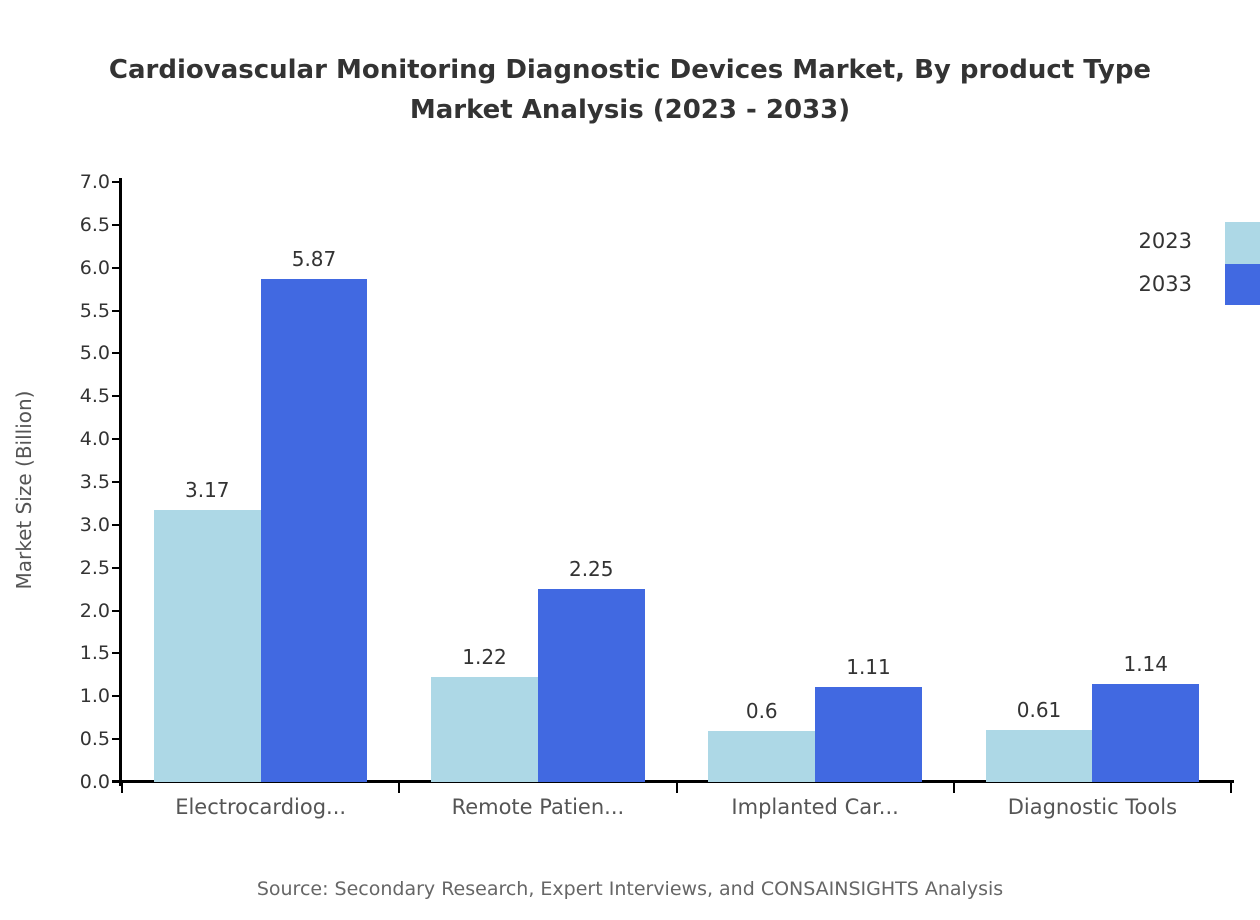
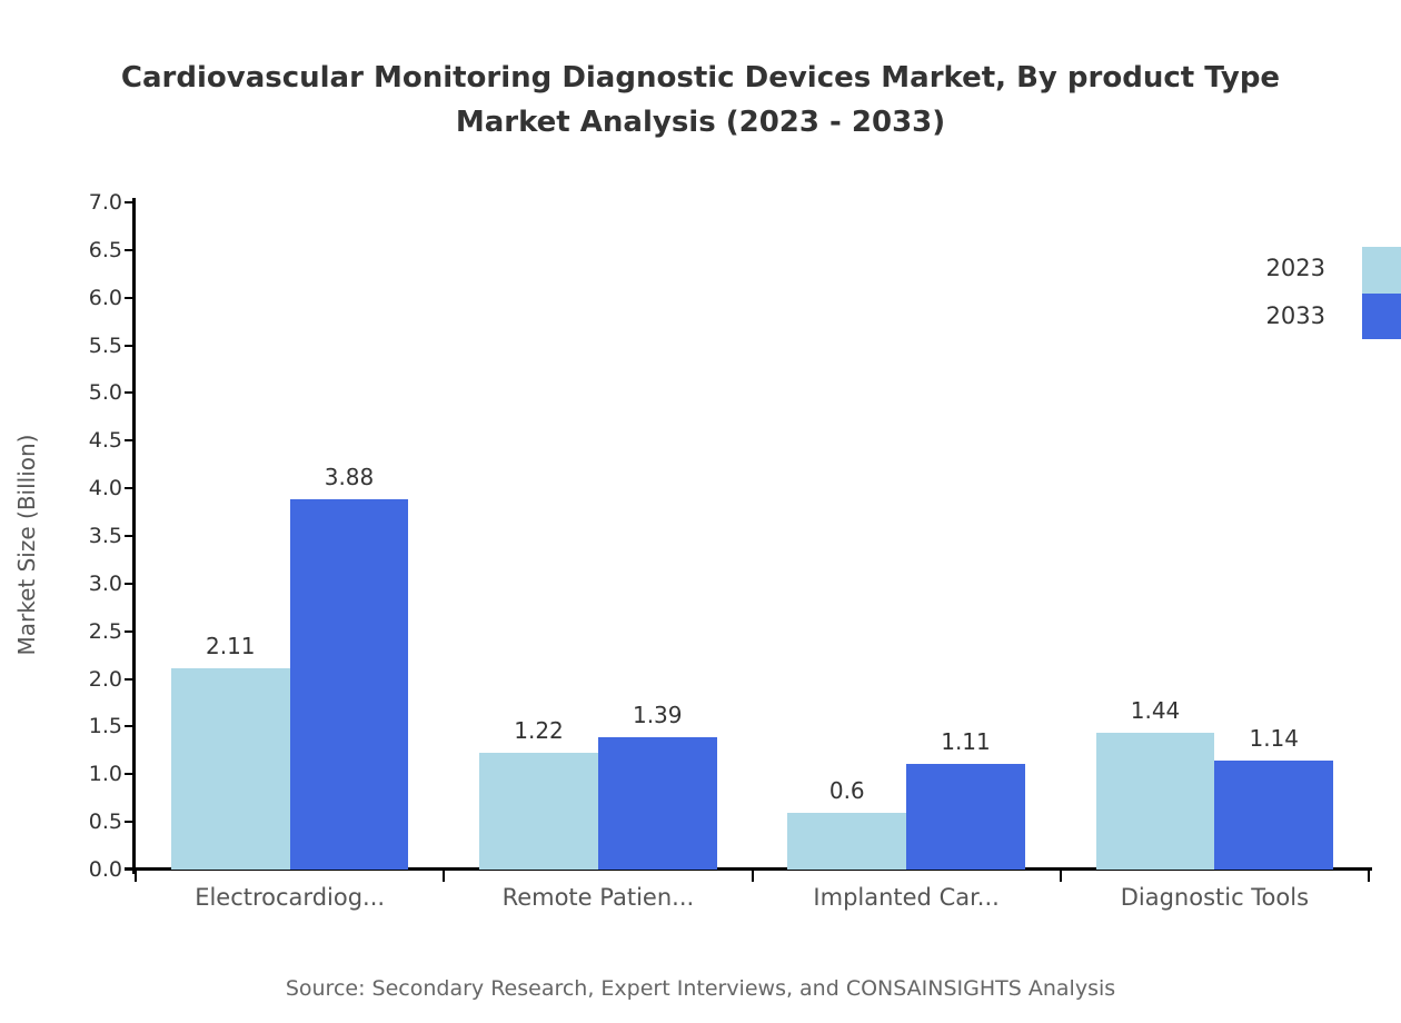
2023/Electrocardiog...: 3.17 -> 2.11
2033/Electrocardiog...: 5.87 -> 3.88
2033/Remote Patien...: 2.25 -> 1.39
2023/Diagnostic Tools: 0.61 -> 1.44
